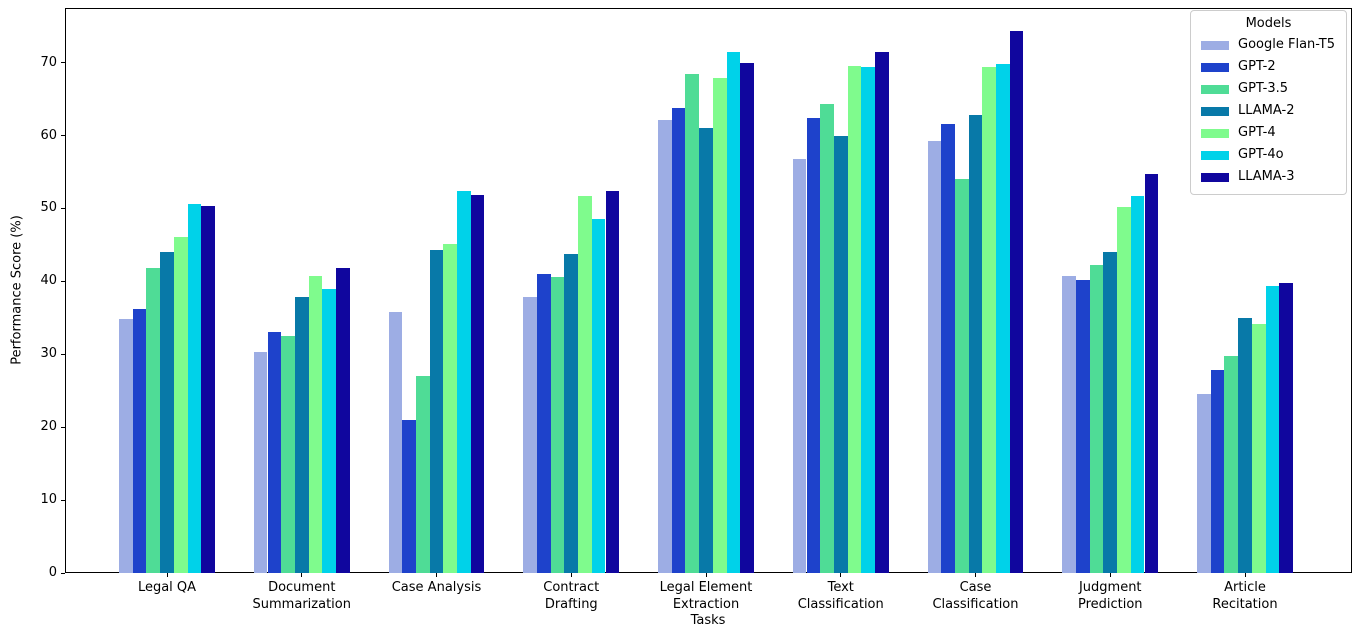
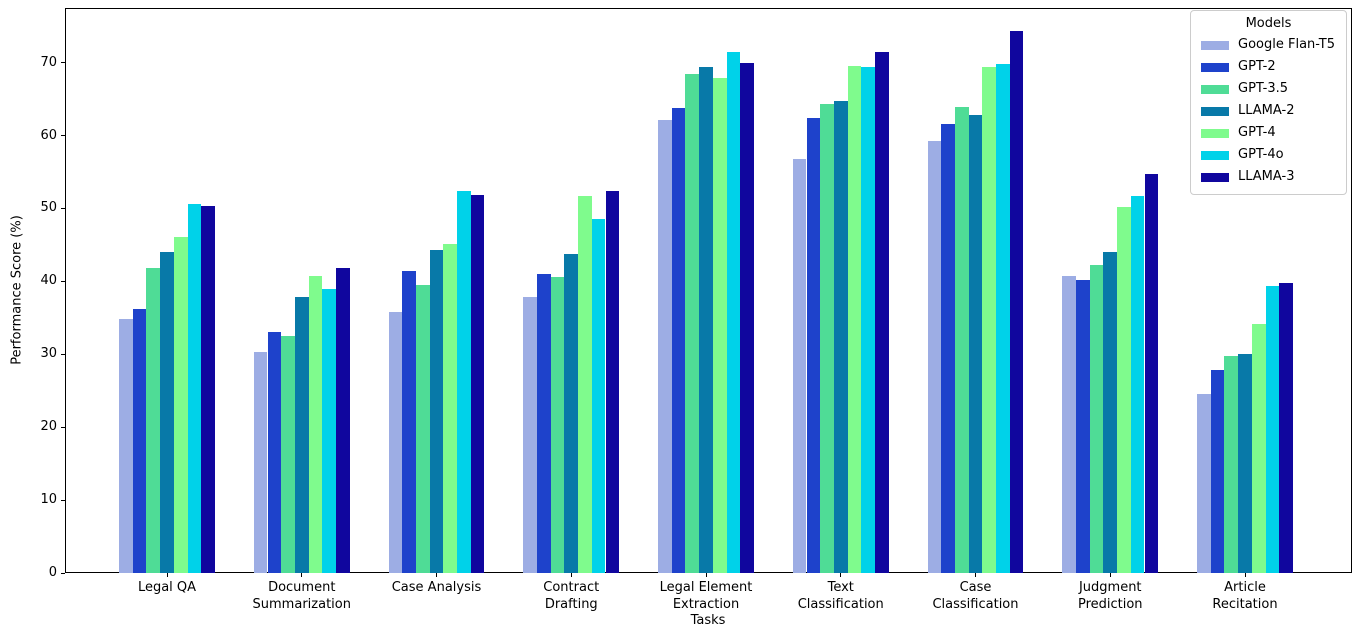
GPT-2/Case Analysis: 21 -> 41
GPT-3.5/Case Analysis: 27 -> 40
LLAMA-2/Legal Element Extraction: 61 -> 69
LLAMA-2/Text Classification: 60 -> 65
GPT-3.5/Case Classification: 54 -> 64
LLAMA-2/Article Recitation: 35 -> 30
